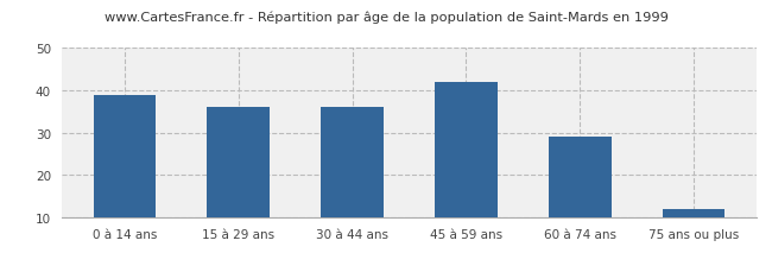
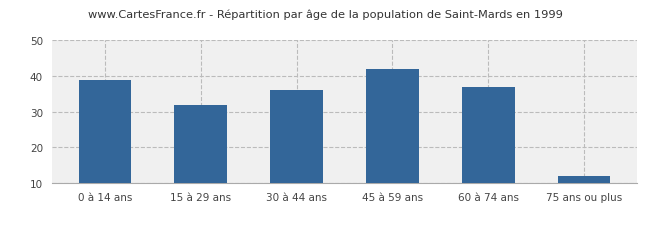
15 à 29 ans: 36 -> 32
60 à 74 ans: 29 -> 37
